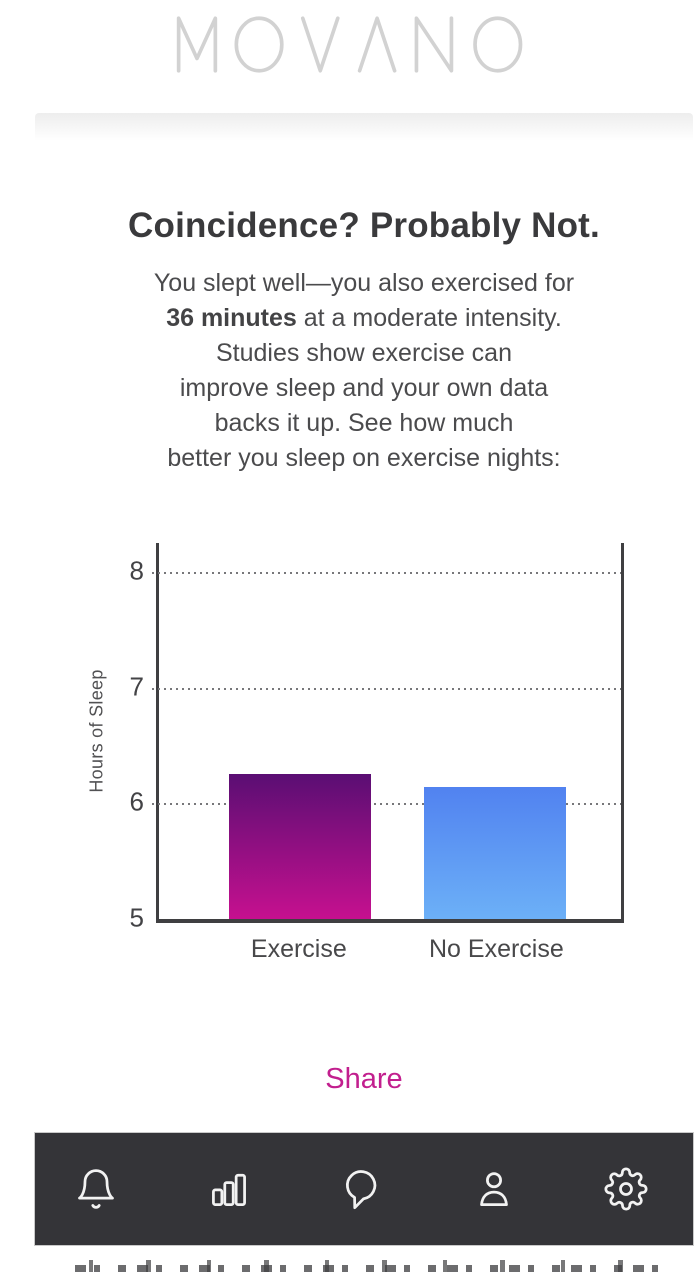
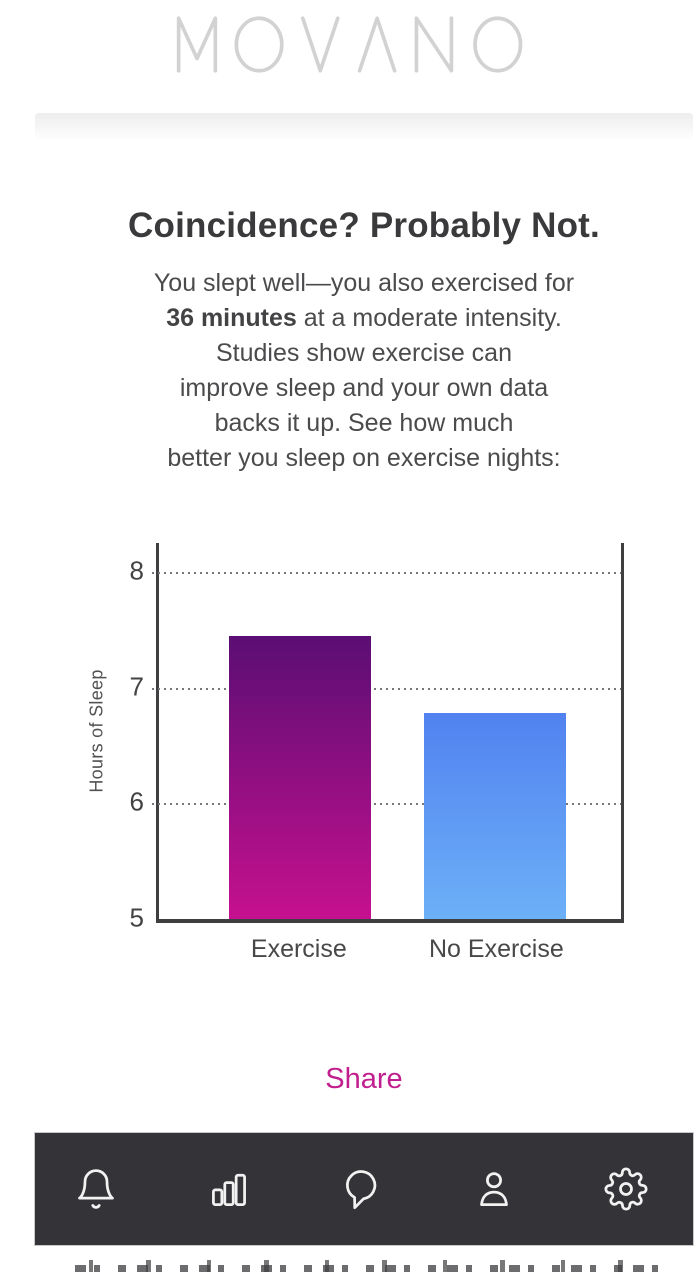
Exercise: 6.25 -> 7.45
No Exercise: 6.14 -> 6.78
